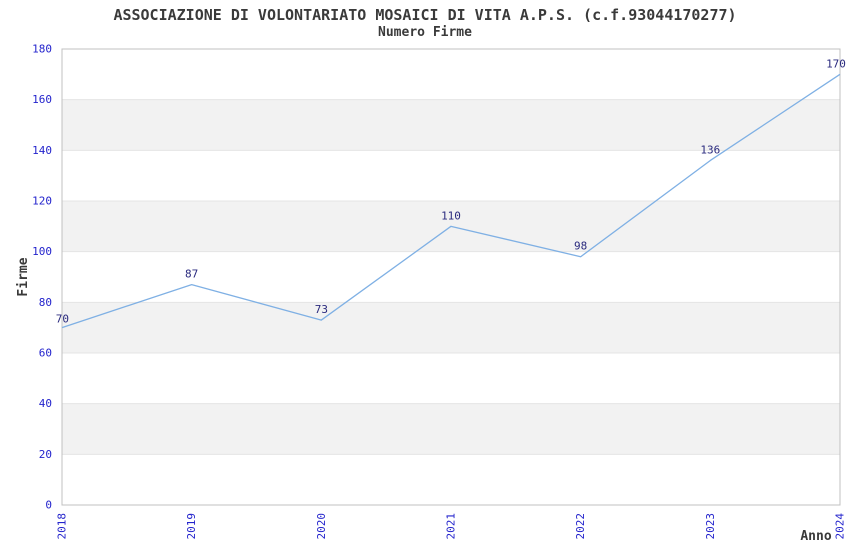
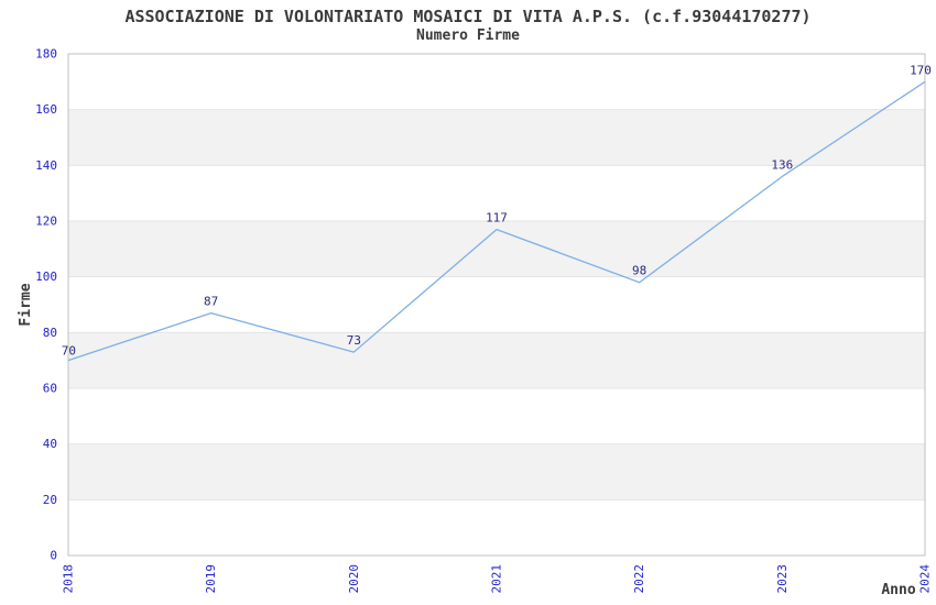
2021: 110 -> 117
